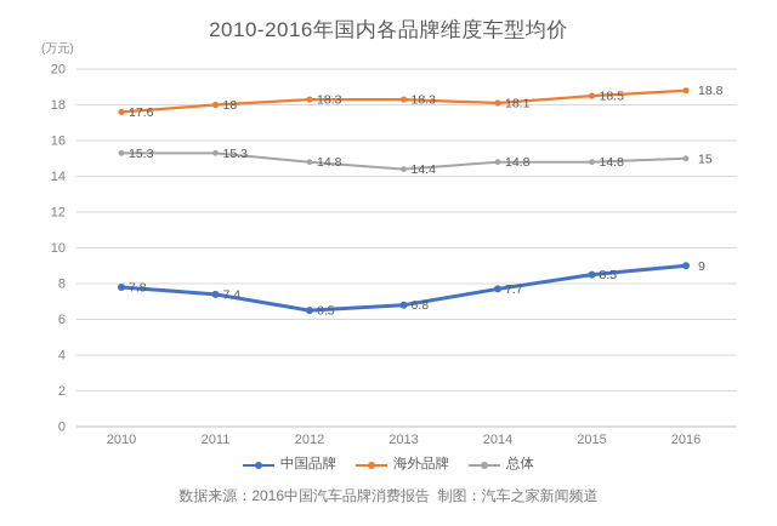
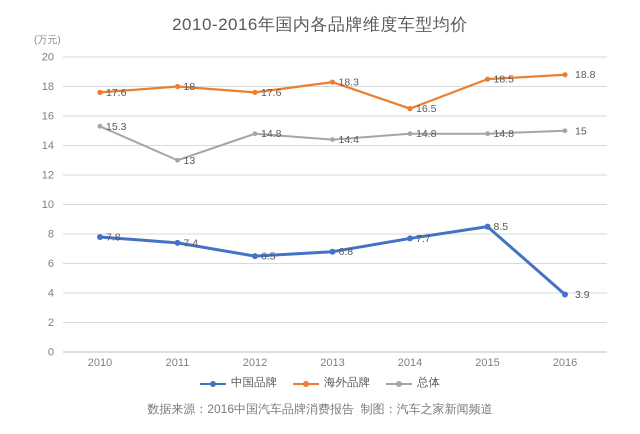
总体/2011: 15.3 -> 13
海外品牌/2012: 18.3 -> 17.6
海外品牌/2014: 18.1 -> 16.5
中国品牌/2016: 9 -> 3.9
